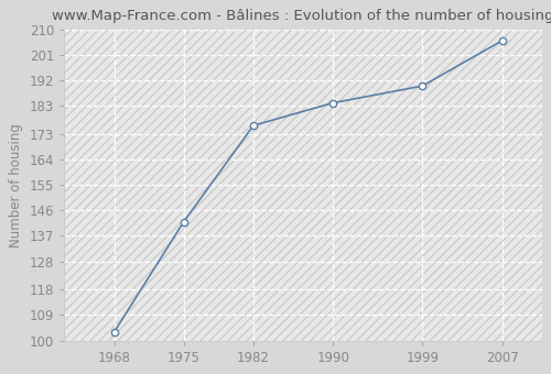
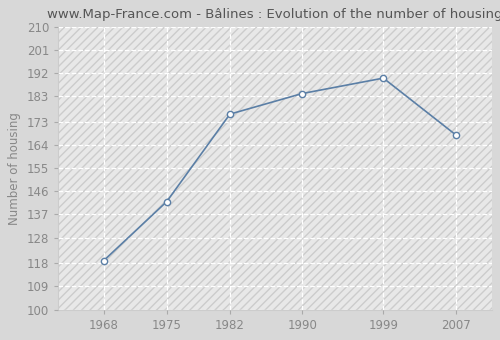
1968: 103 -> 119
2007: 206 -> 168
